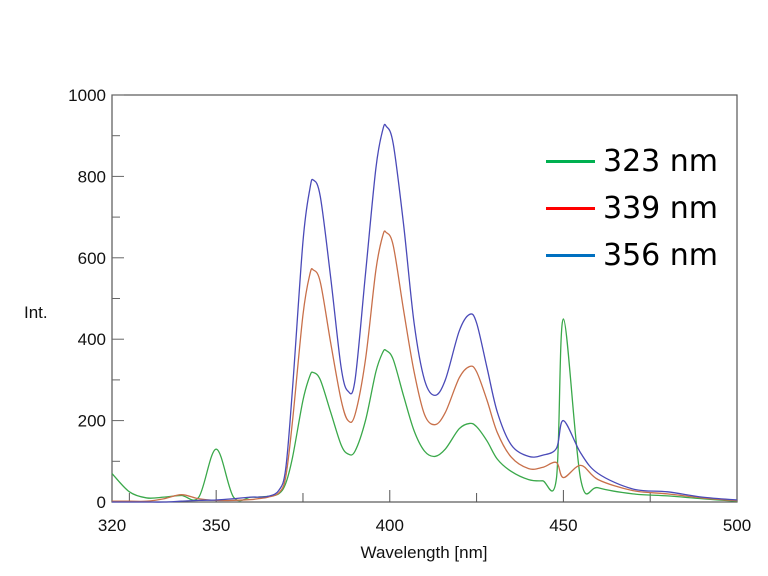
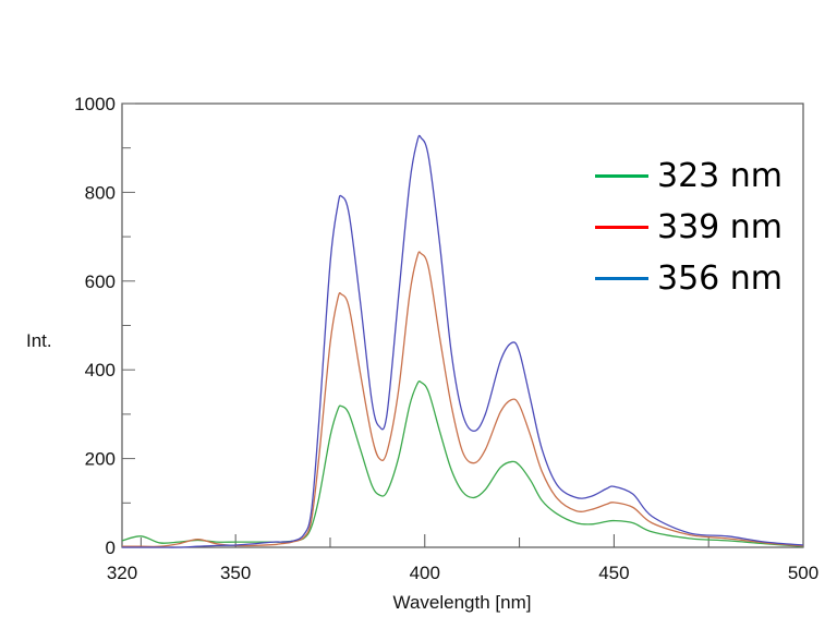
323 nm/320: 70 -> 20
323 nm/350: 130 -> 10
323 nm/450: 450 -> 60
339 nm/450: 60 -> 100
356 nm/450: 200 -> 140
